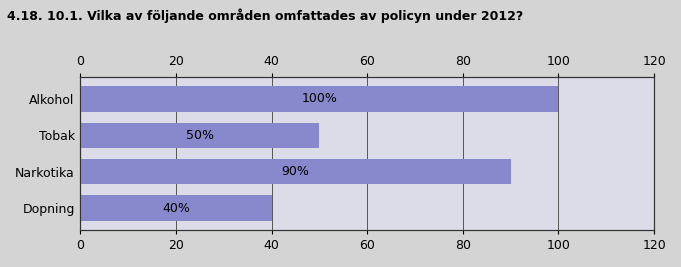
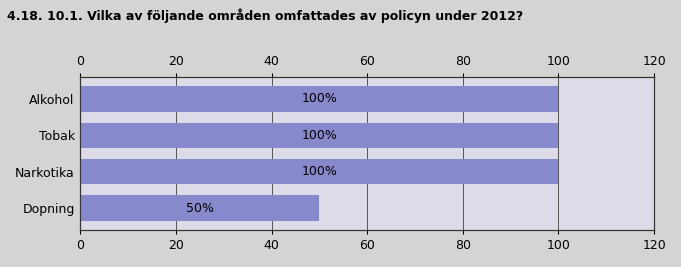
Tobak: 50% -> 100%
Narkotika: 90% -> 100%
Dopning: 40% -> 50%
